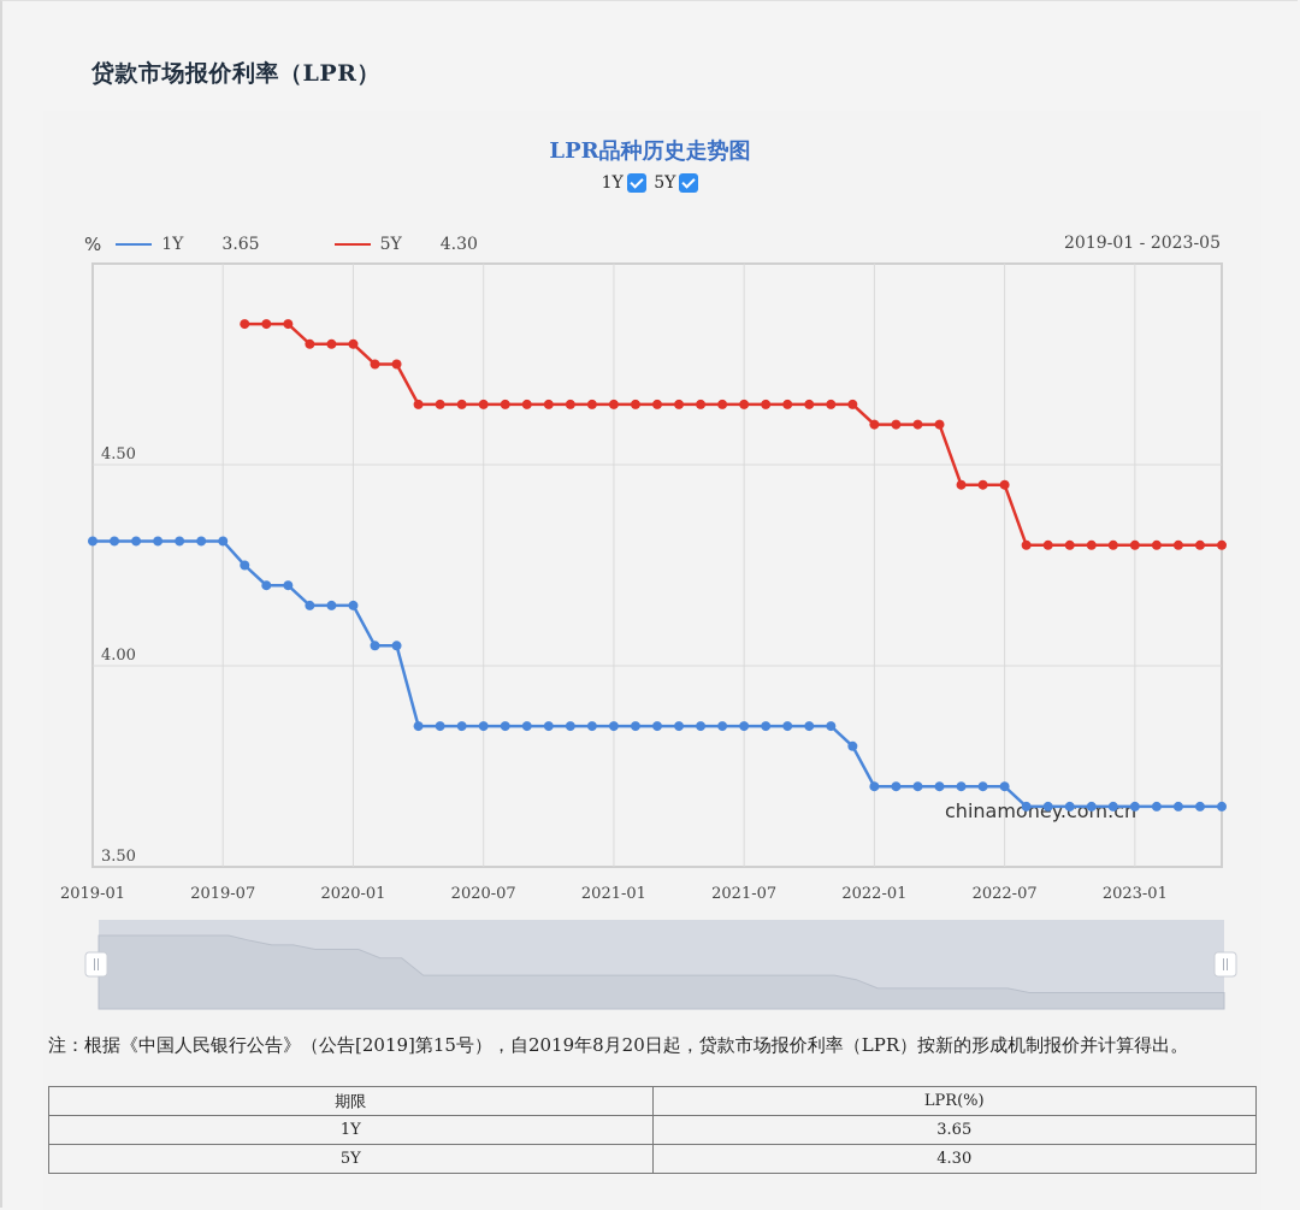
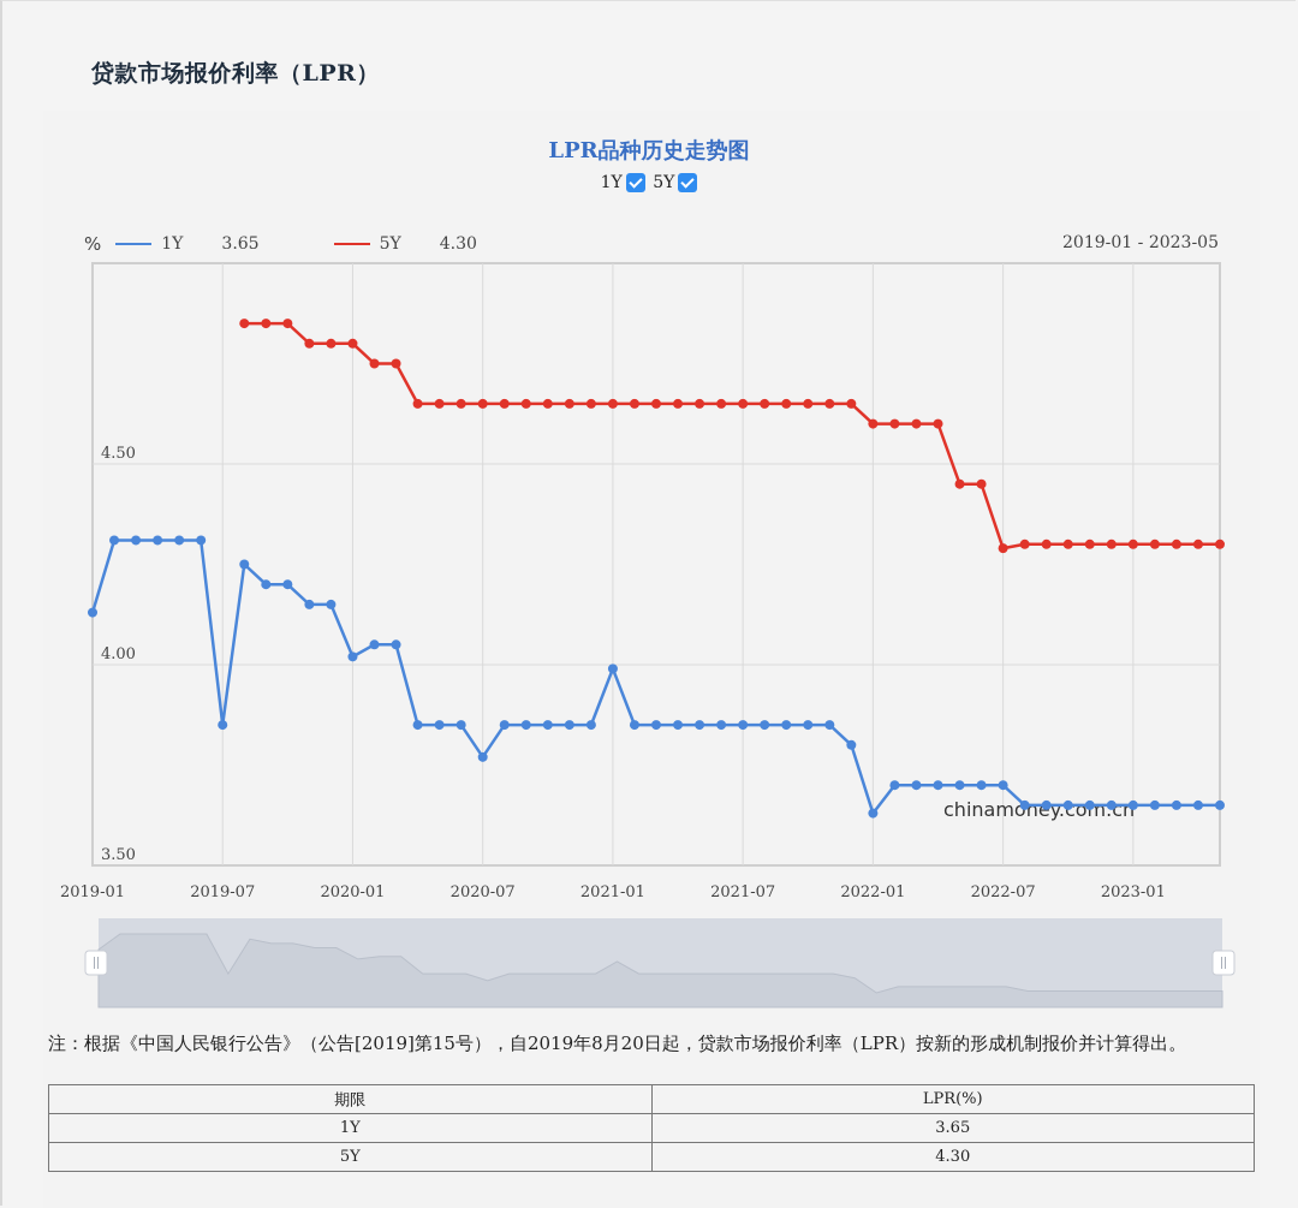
1Y/2019-01: 4.31 -> 4.13
1Y/2019-07: 4.31 -> 3.85
1Y/2020-01: 4.15 -> 4.02
1Y/2020-07: 3.85 -> 3.77
1Y/2021-01: 3.85 -> 3.99
1Y/2022-01: 3.70 -> 3.63
5Y/2022-07: 4.45 -> 4.29
